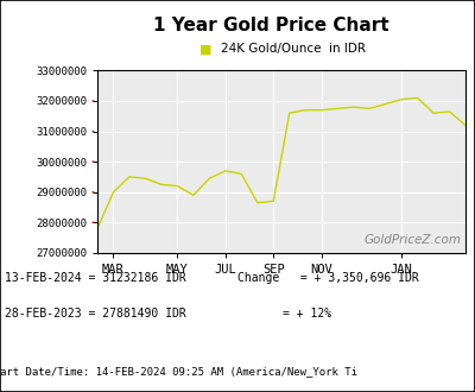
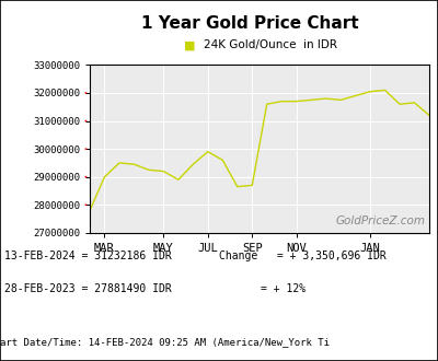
JUL: 29700000 -> 29900000
